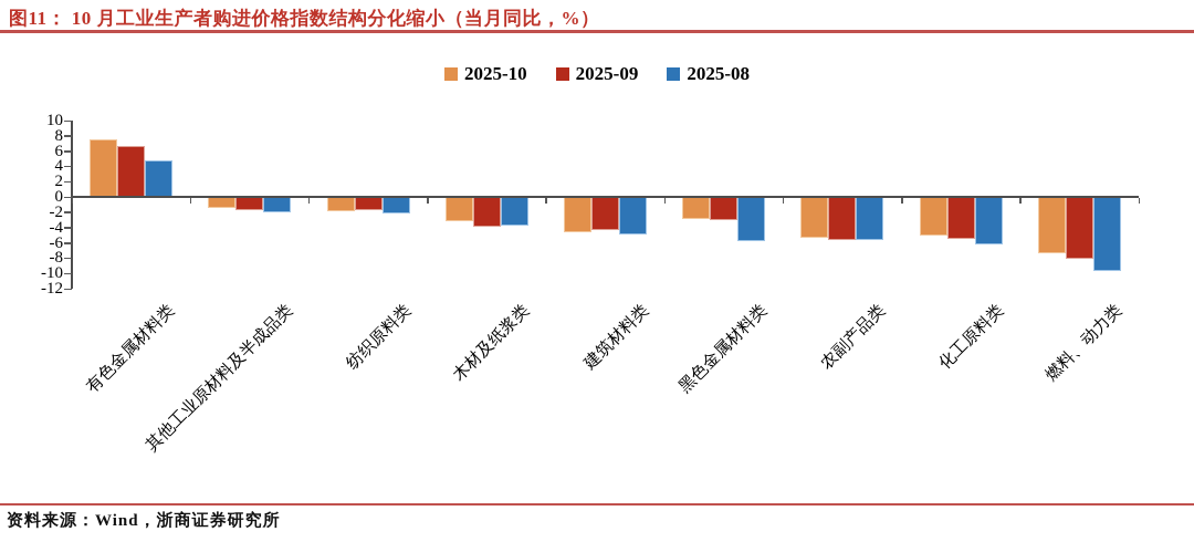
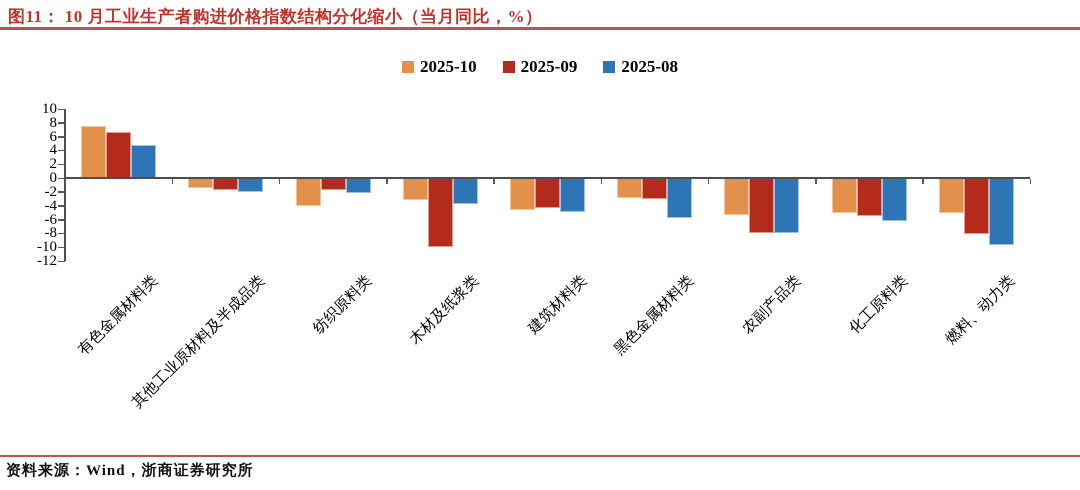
2025-10/纺织原料类: -2 -> -4
2025-09/木材及纸浆类: -4 -> -10
2025-09/农副产品类: -6 -> -8
2025-08/农副产品类: -6 -> -8
2025-10/燃料、动力类: -7 -> -5
